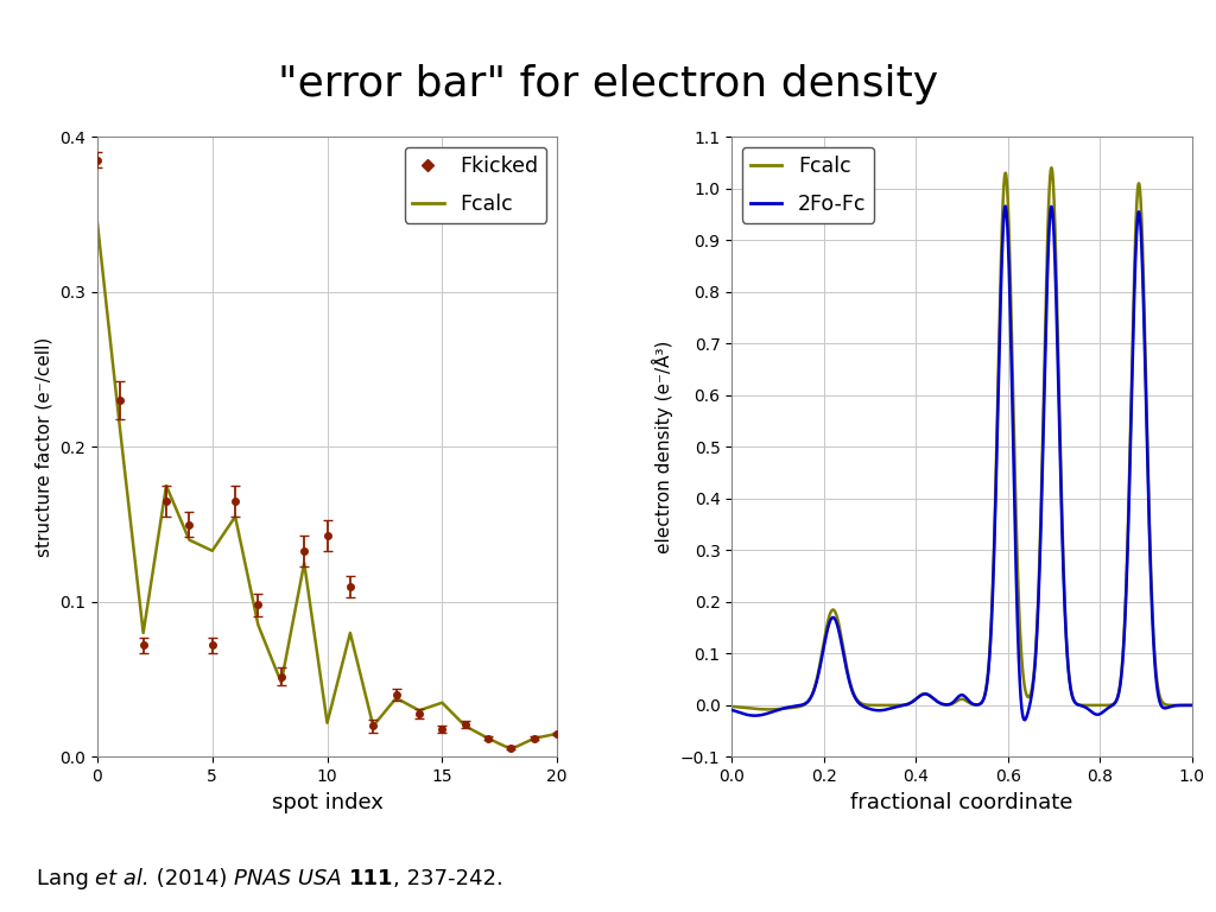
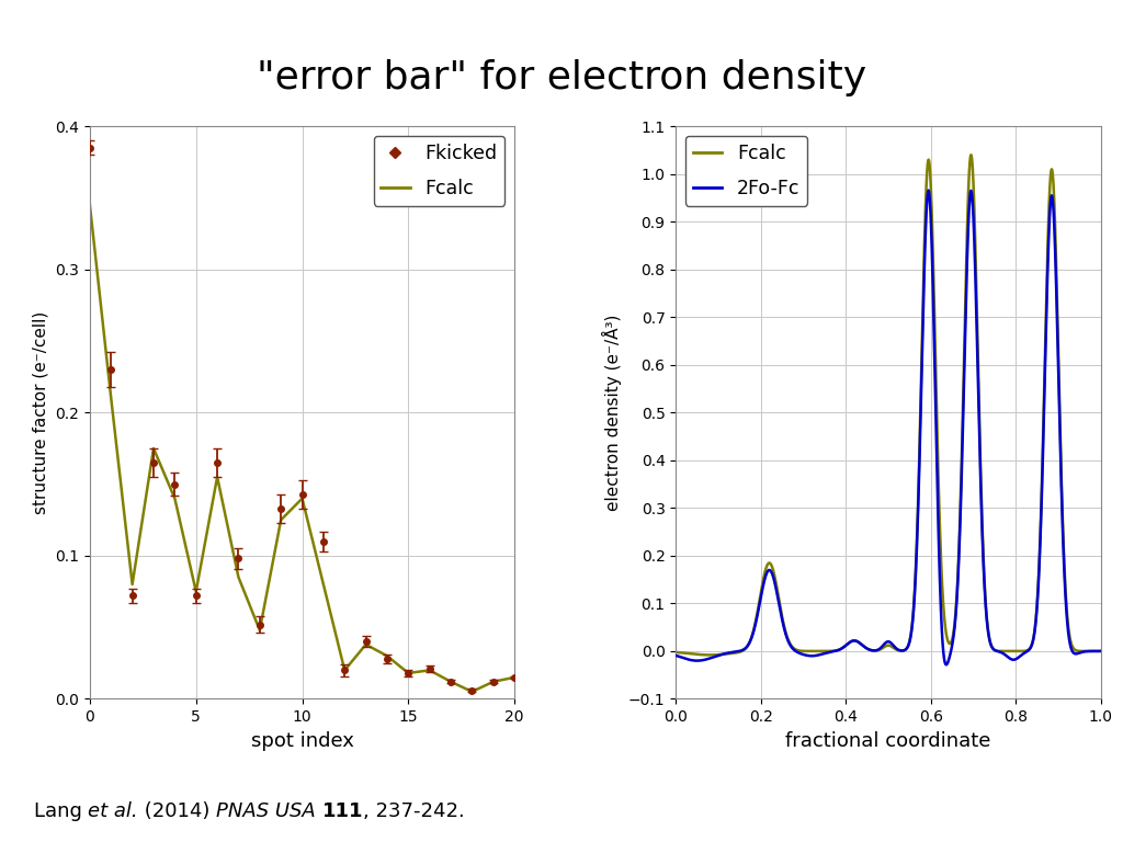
Fcalc/5: 0.133 -> 0.075
Fcalc/10: 0.022 -> 0.140
Fcalc/15: 0.035 -> 0.018
